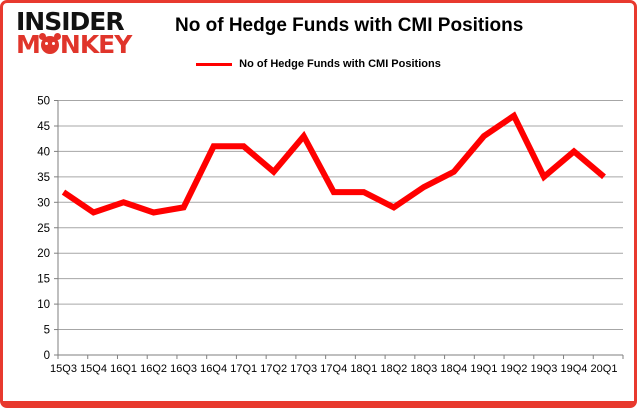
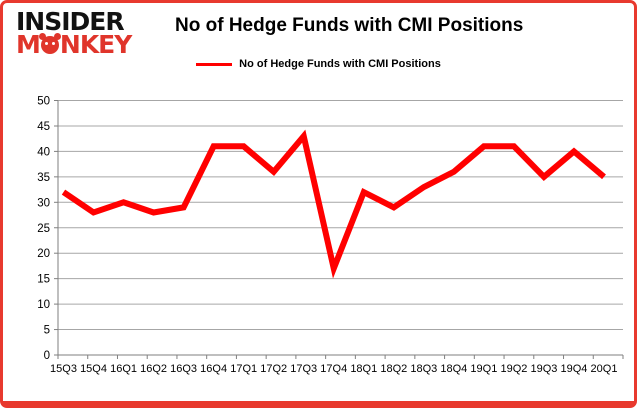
17Q4: 32 -> 17
19Q1: 43 -> 41
19Q2: 47 -> 41
